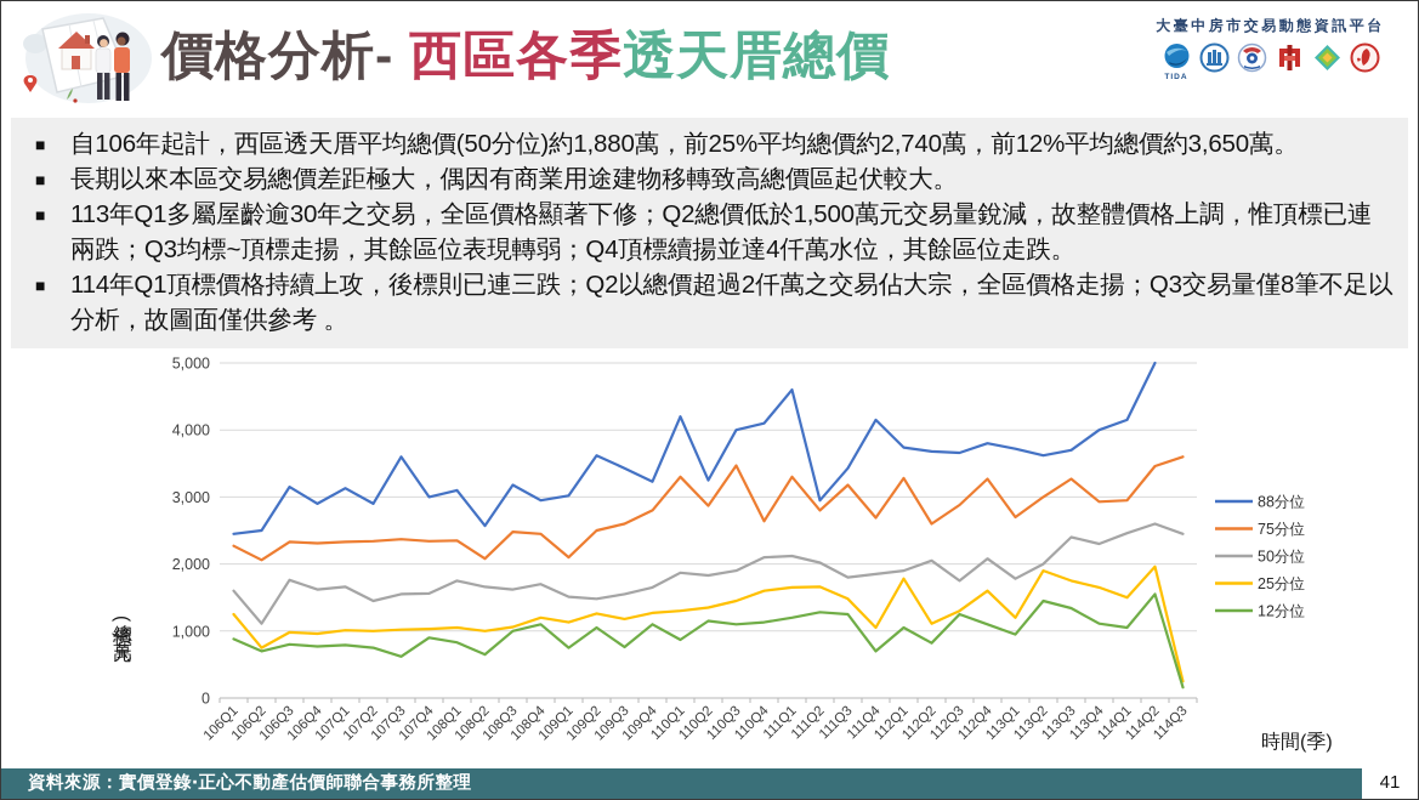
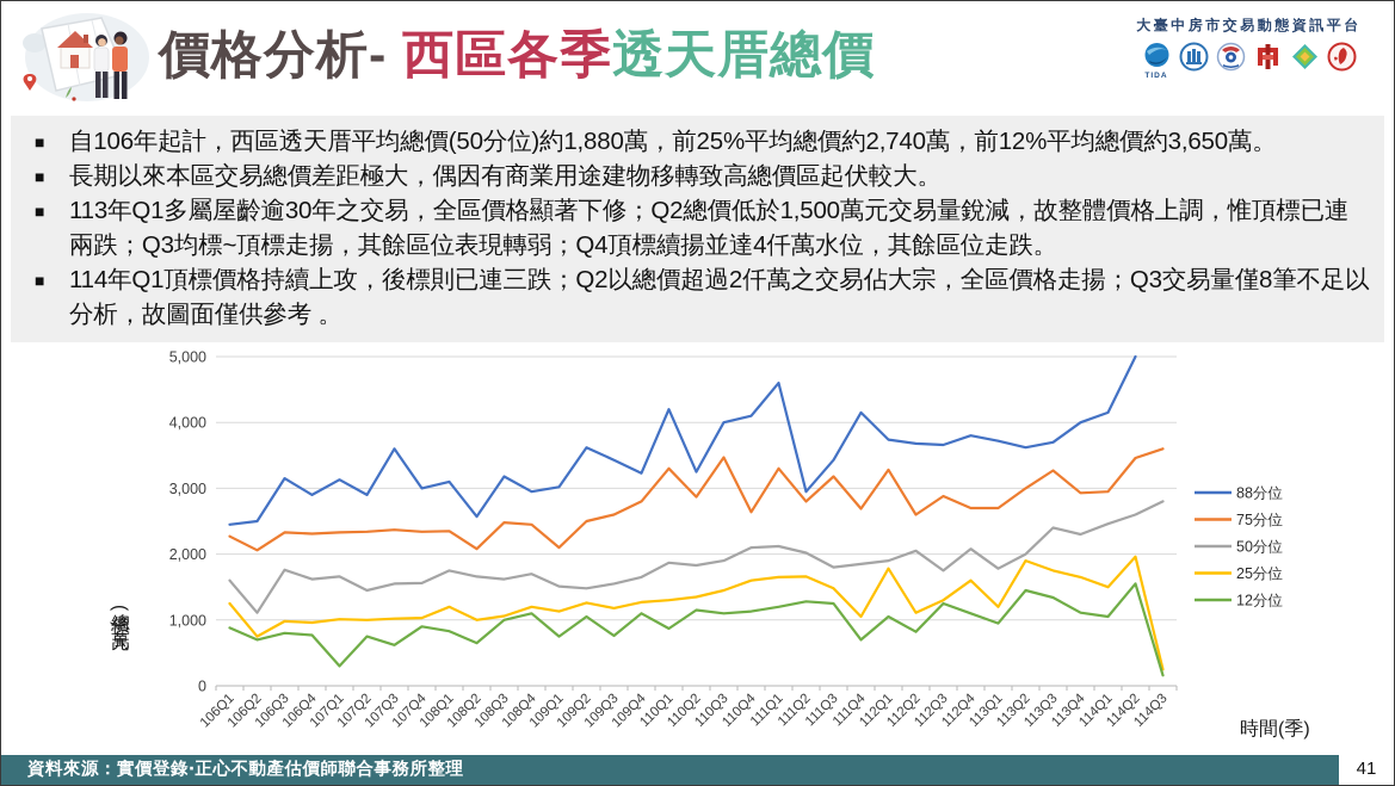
12分位/107Q1: 800 -> 300
25分位/108Q1: 1000 -> 1200
75分位/112Q4: 3300 -> 2700
50分位/114Q3: 2400 -> 2800
